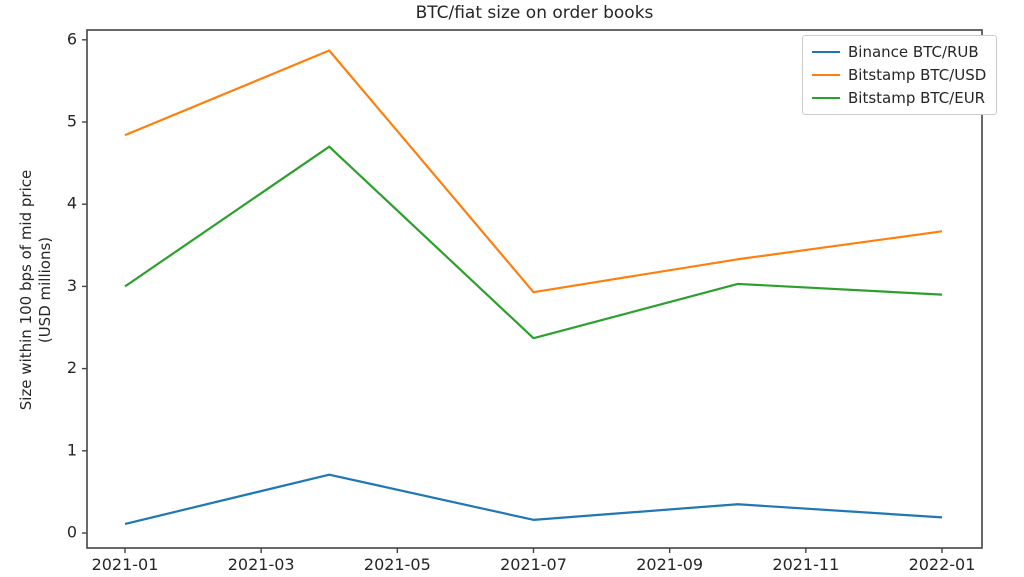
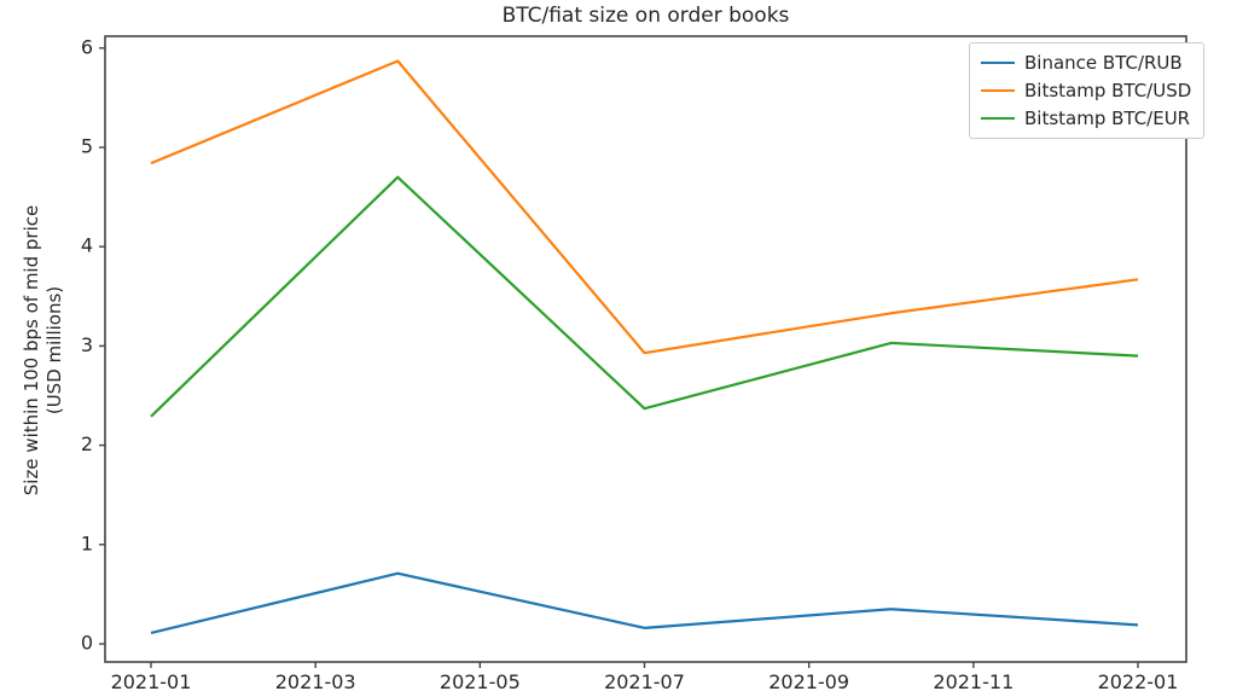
Bitstamp BTC/EUR/2021-01: 3.0 -> 2.3
